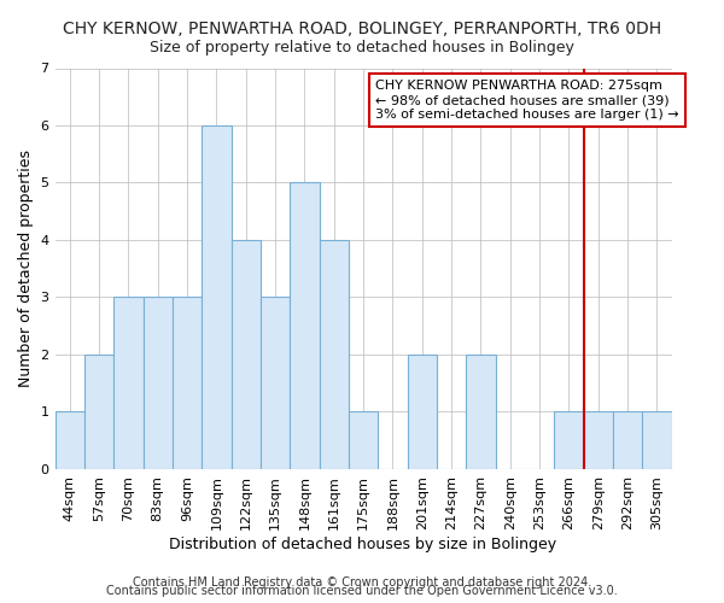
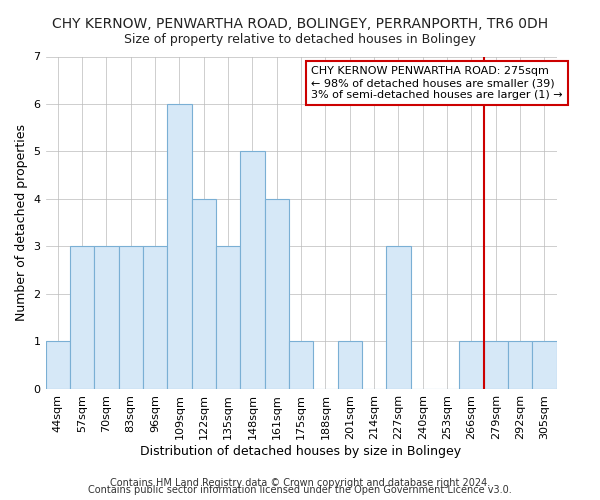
57sqm: 2 -> 3
201sqm: 2 -> 1
227sqm: 2 -> 3
